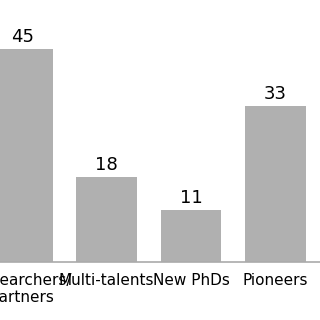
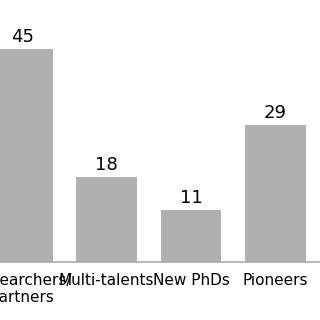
Pioneers: 33 -> 29
